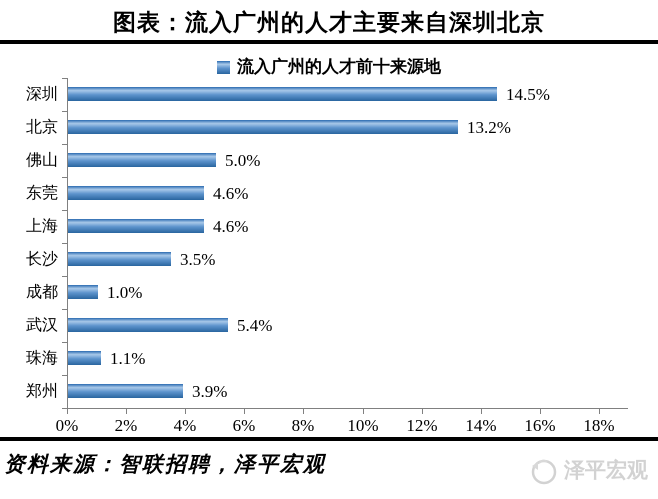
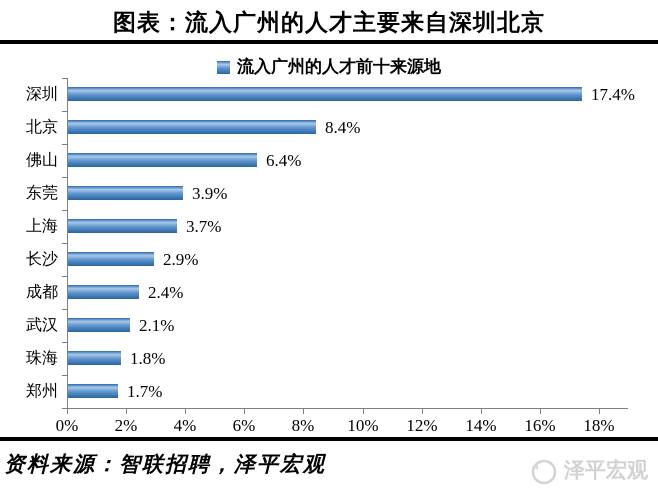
深圳: 14.5% -> 17.4%
北京: 13.2% -> 8.4%
佛山: 5.0% -> 6.4%
东莞: 4.6% -> 3.9%
上海: 4.6% -> 3.7%
长沙: 3.5% -> 2.9%
成都: 1.0% -> 2.4%
武汉: 5.4% -> 2.1%
珠海: 1.1% -> 1.8%
郑州: 3.9% -> 1.7%
